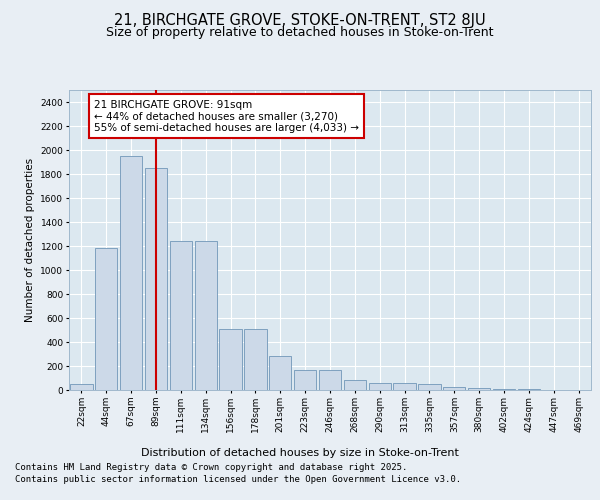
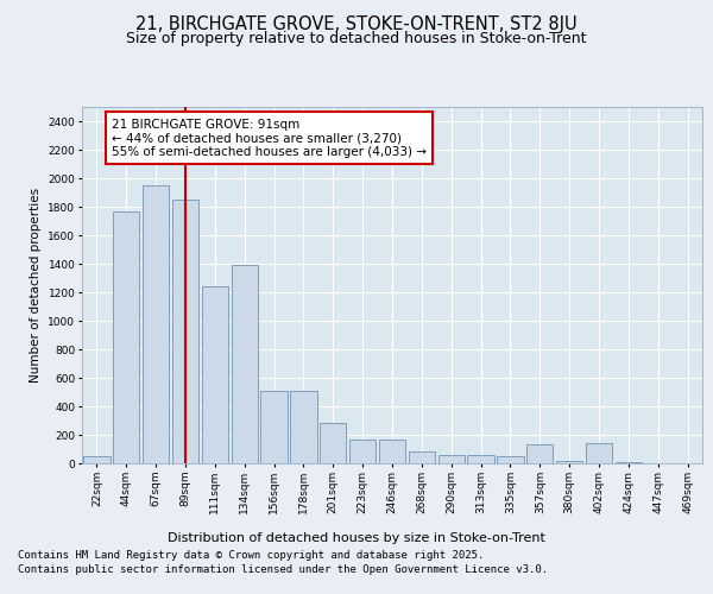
44sqm: 1180 -> 1770
134sqm: 1240 -> 1390
357sqm: 20 -> 130
402sqm: 10 -> 140
